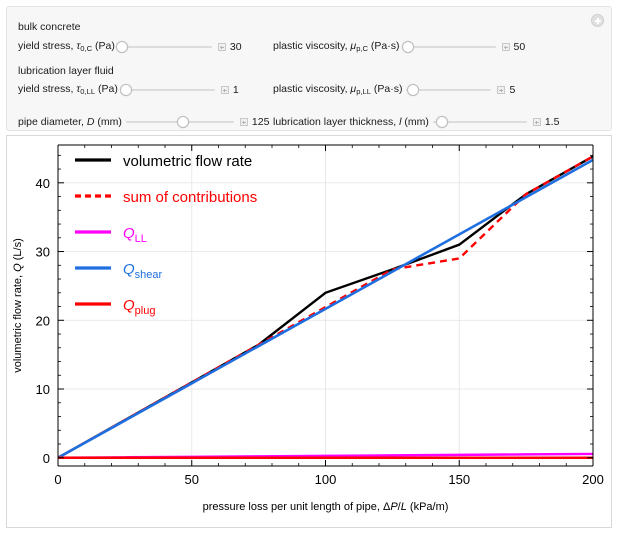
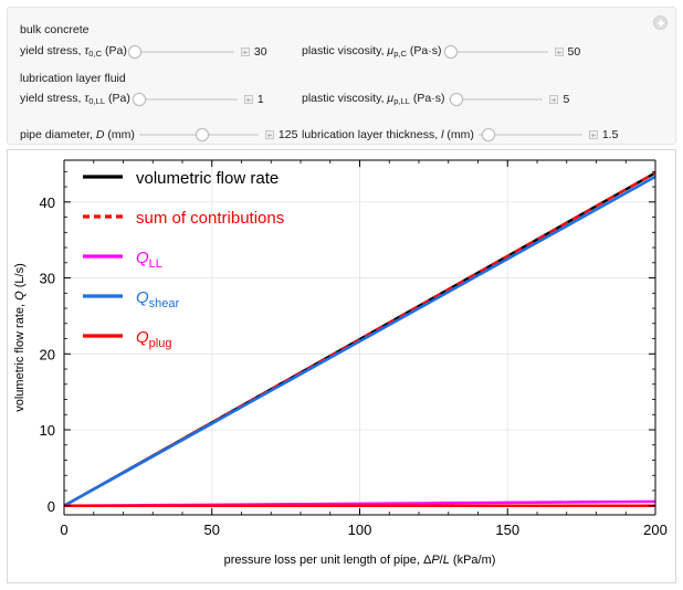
volumetric flow rate/100: 24 -> 22
volumetric flow rate/150: 31 -> 33
sum of contributions/150: 29 -> 33
